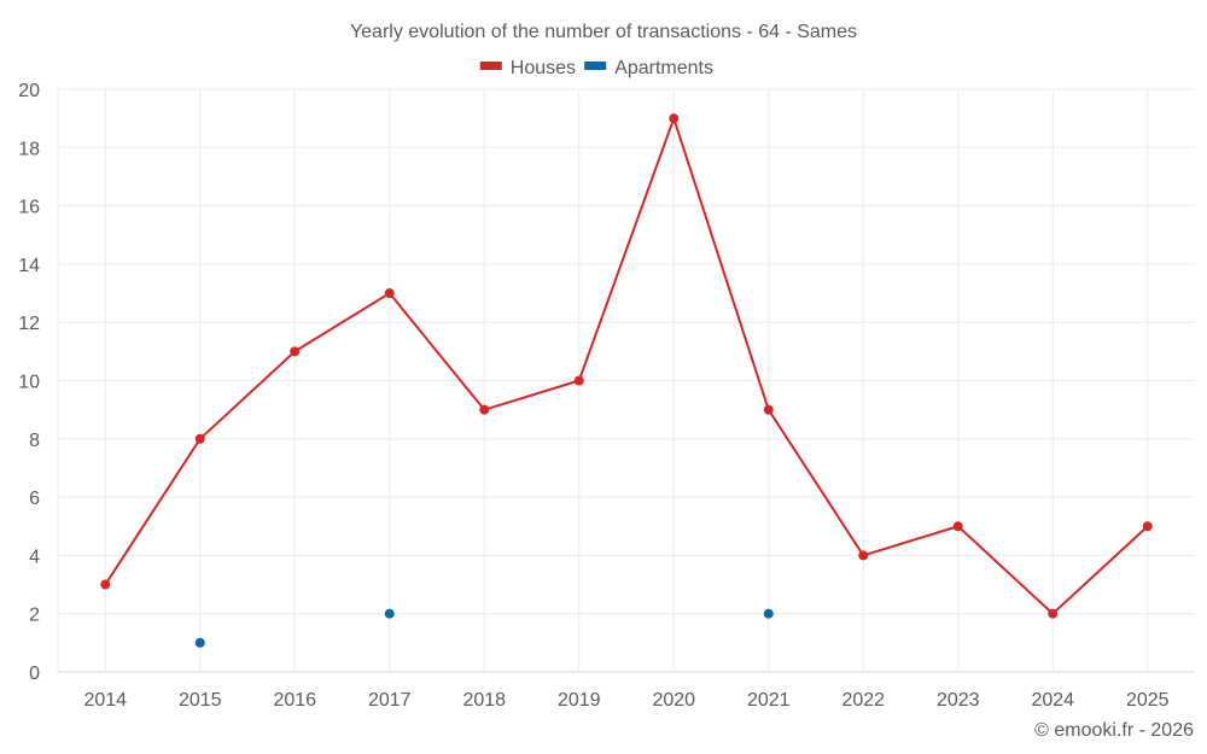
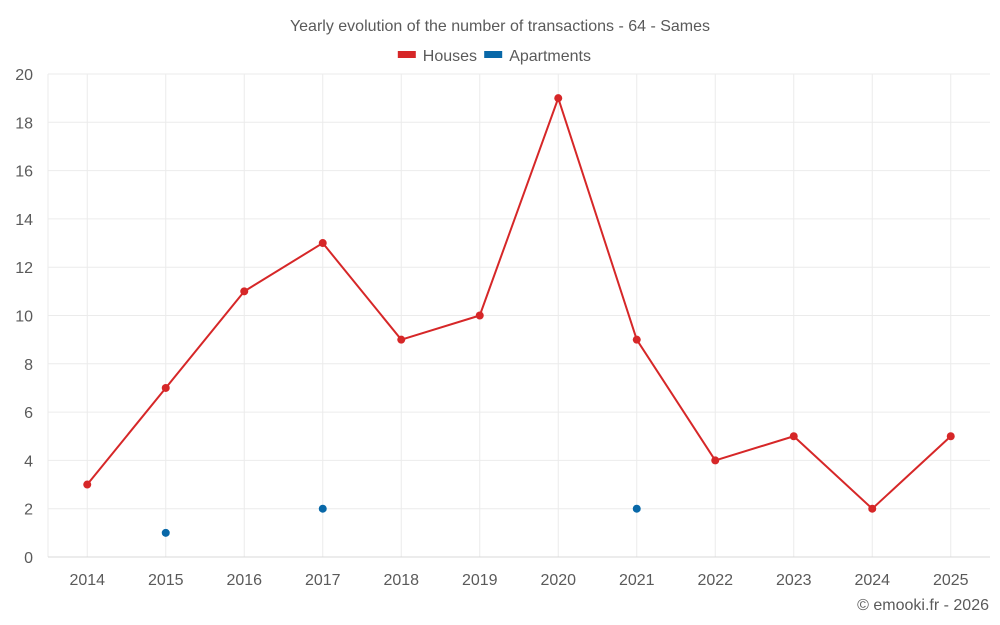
Houses/2015: 8 -> 7
